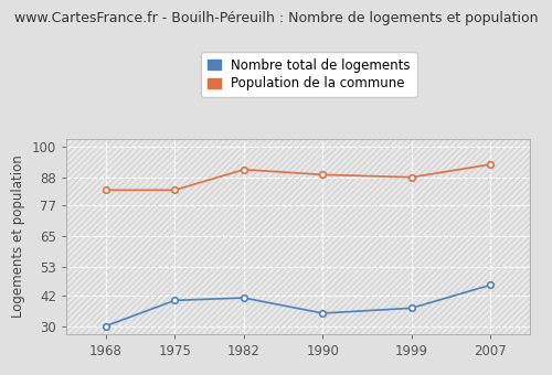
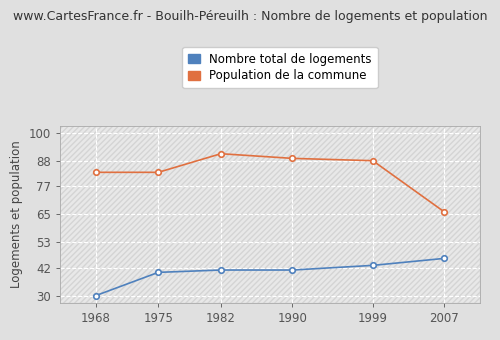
Nombre total de logements/1990: 35 -> 41
Nombre total de logements/1999: 37 -> 43
Population de la commune/2007: 93 -> 66
